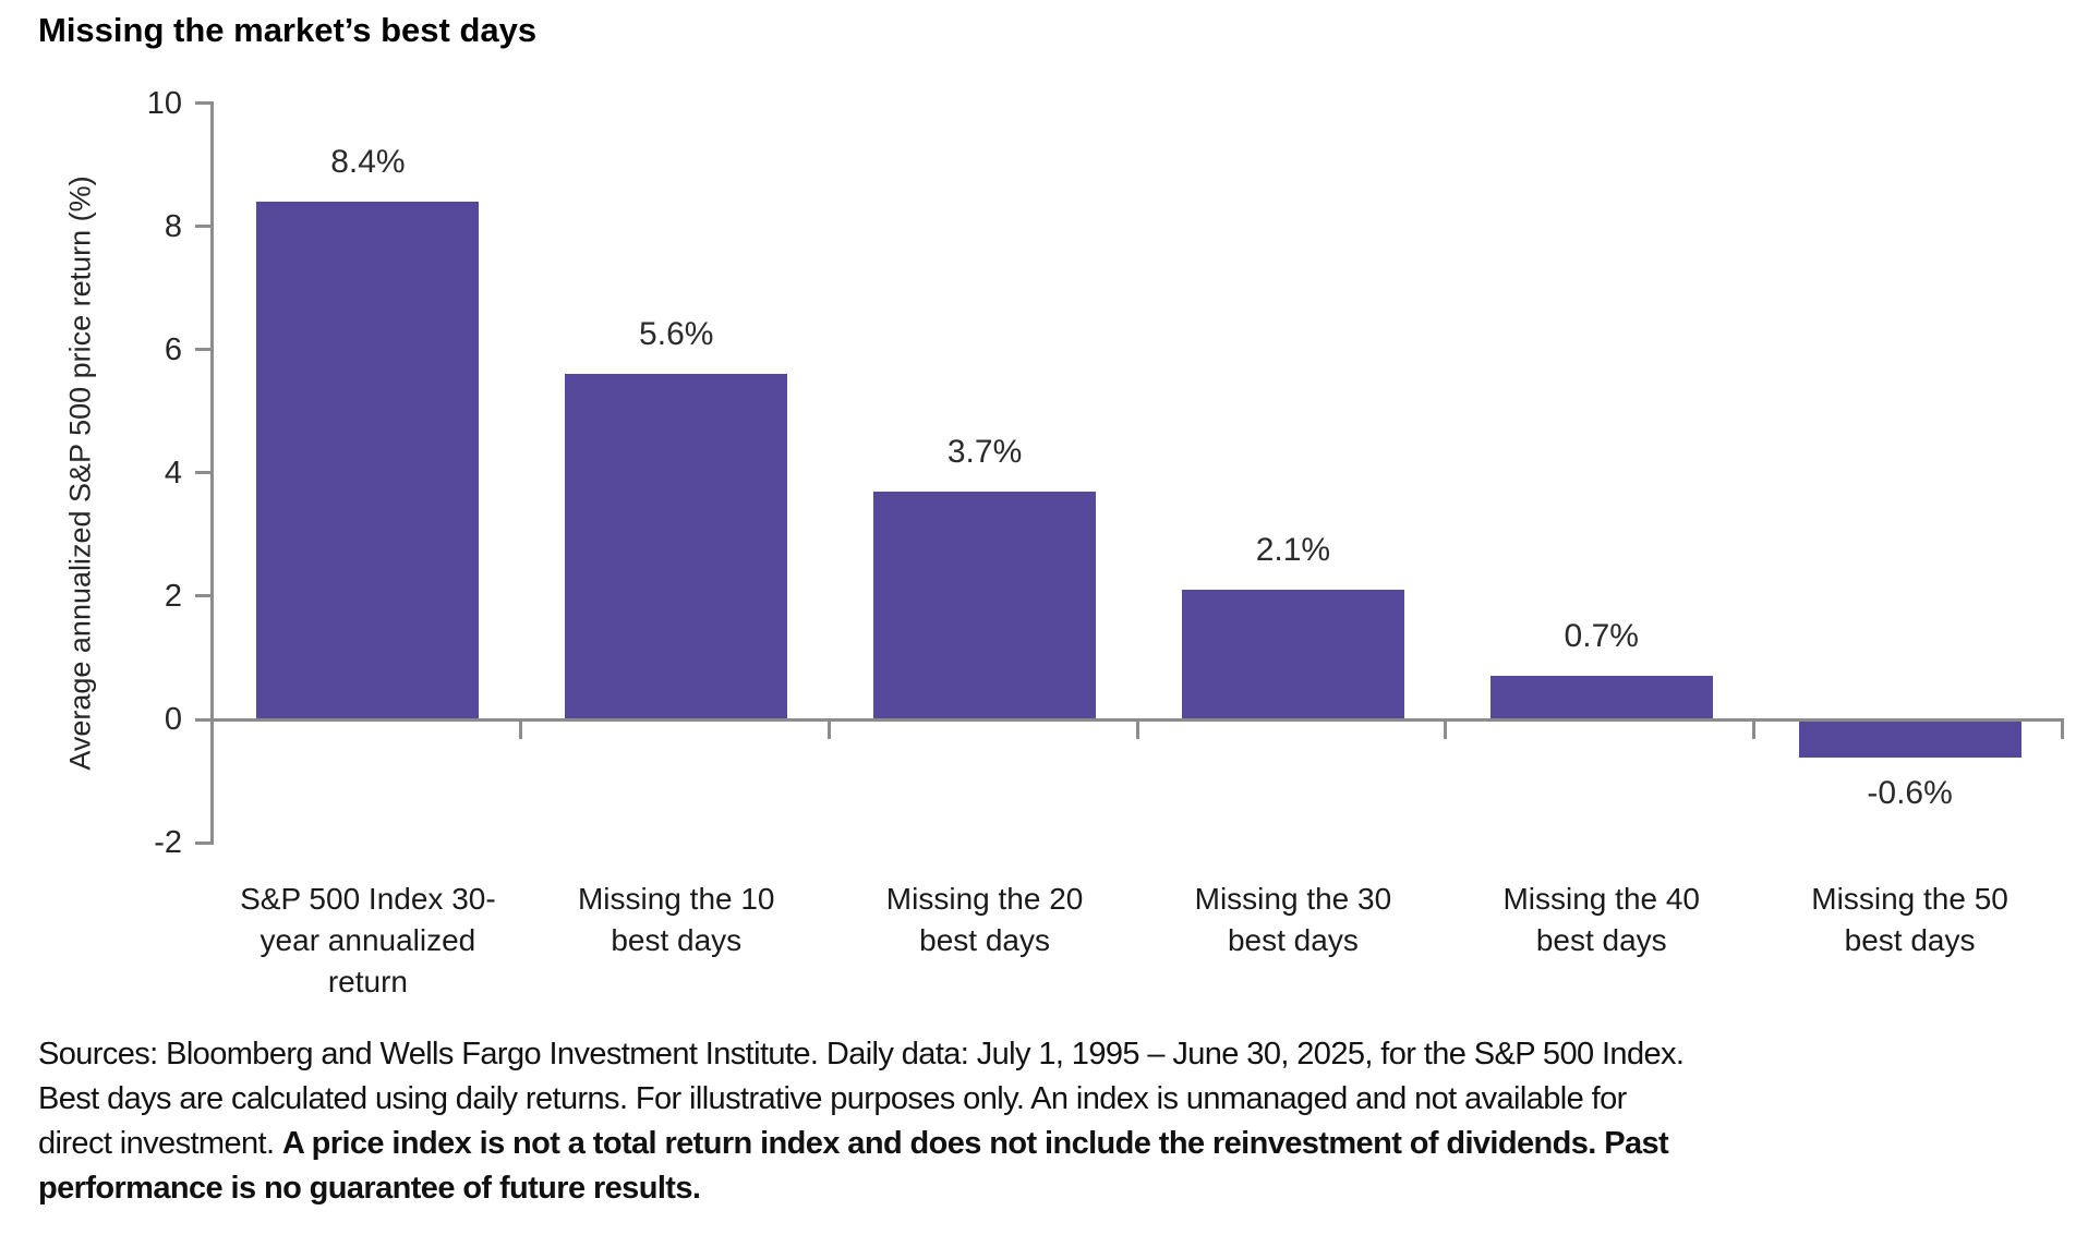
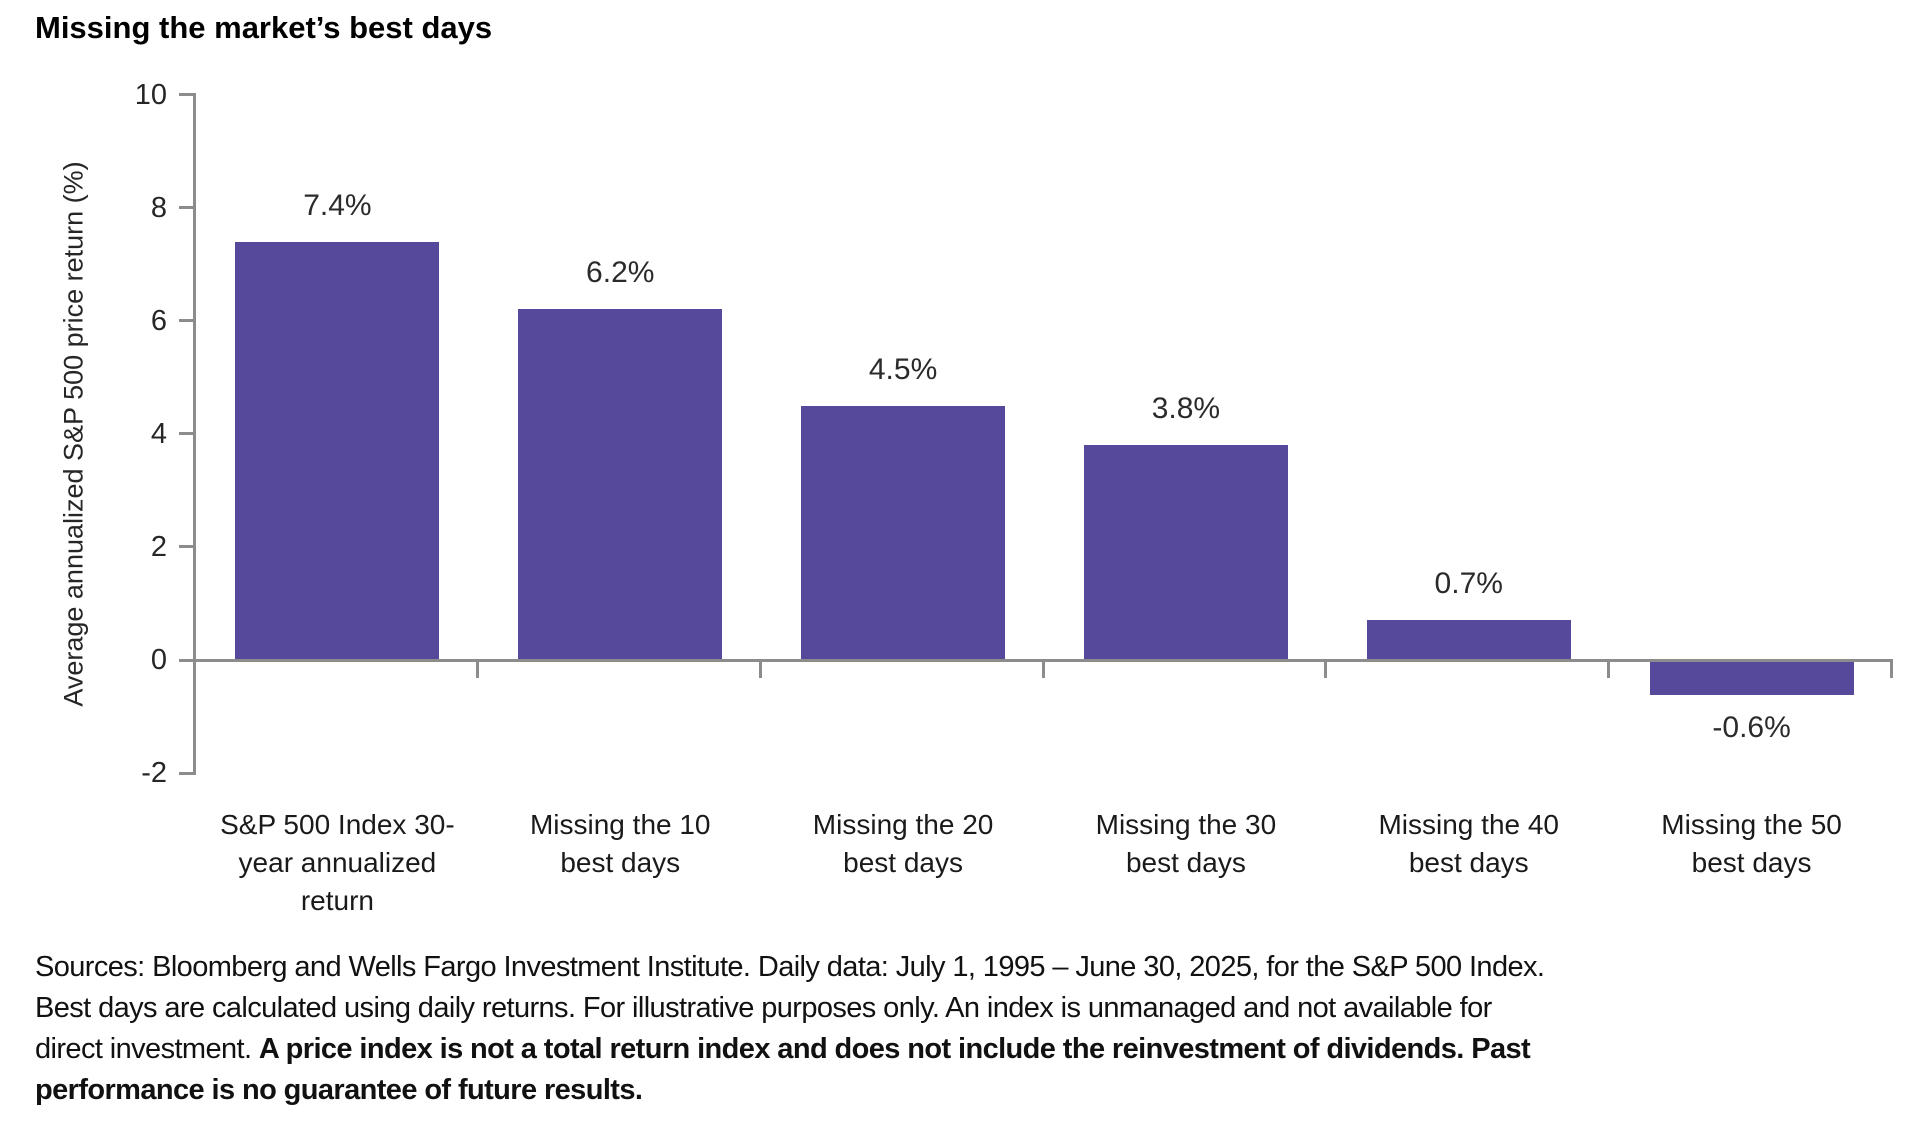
S&P 500 Index 30- year annualized return: 8.4% -> 7.4%
Missing the 10 best days: 5.6% -> 6.2%
Missing the 20 best days: 3.7% -> 4.5%
Missing the 30 best days: 2.1% -> 3.8%
